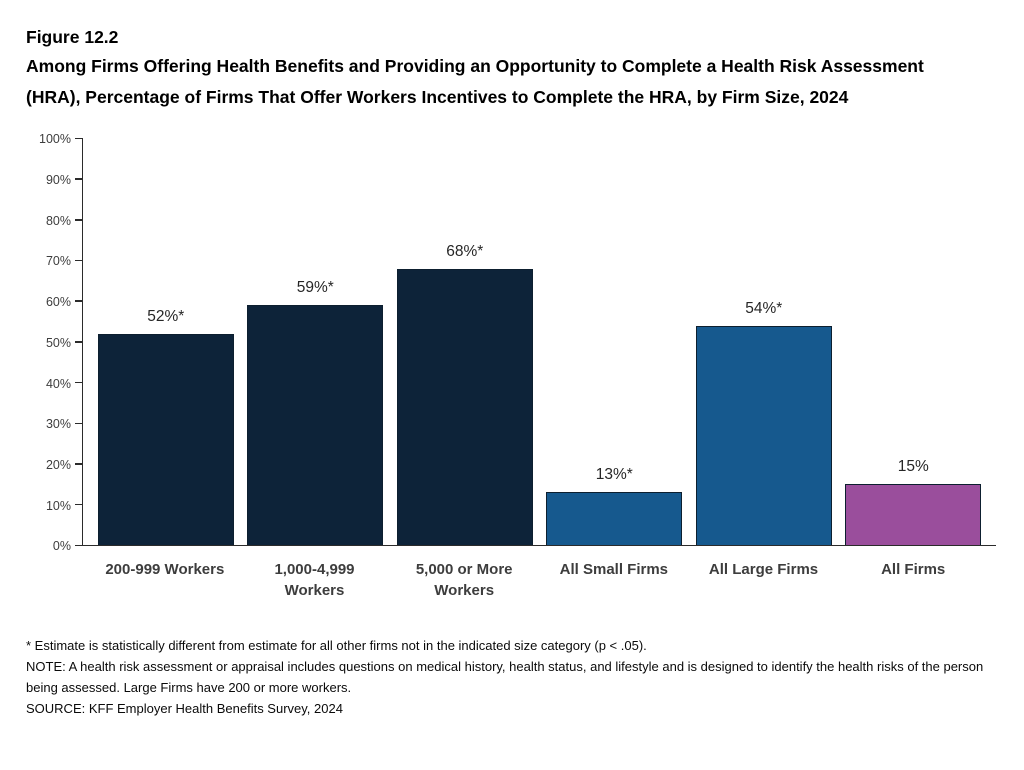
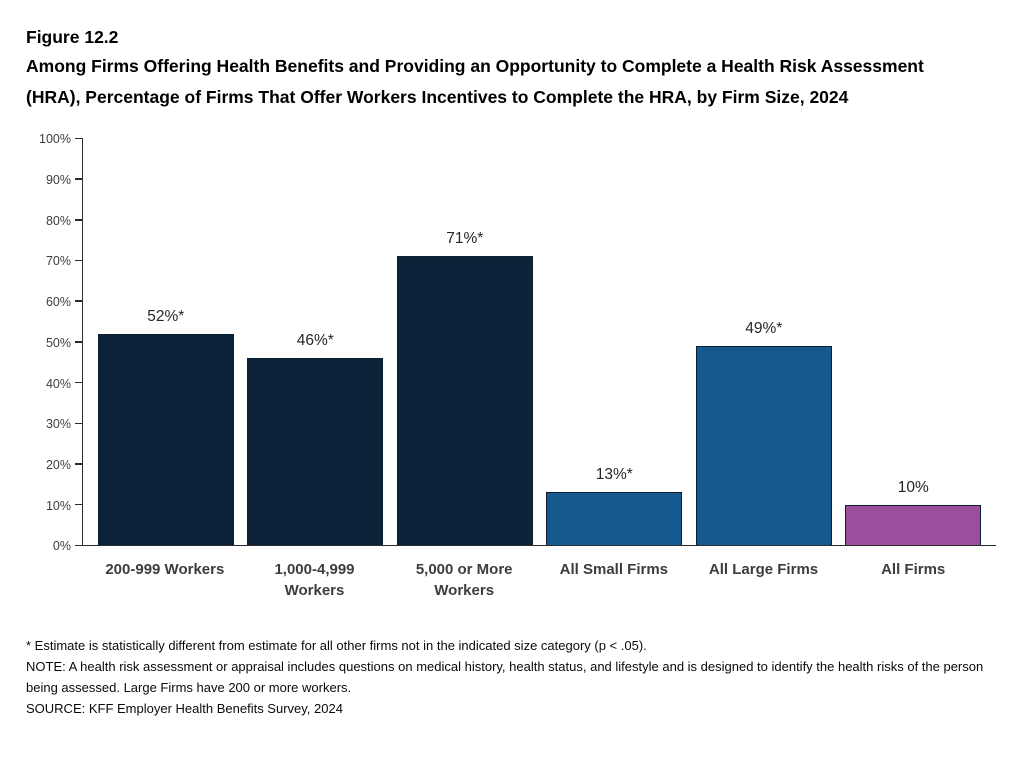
1,000-4,999 Workers: 59 -> 46
5,000 or More Workers: 68 -> 71
All Large Firms: 54 -> 49
All Firms: 15% -> 10%
